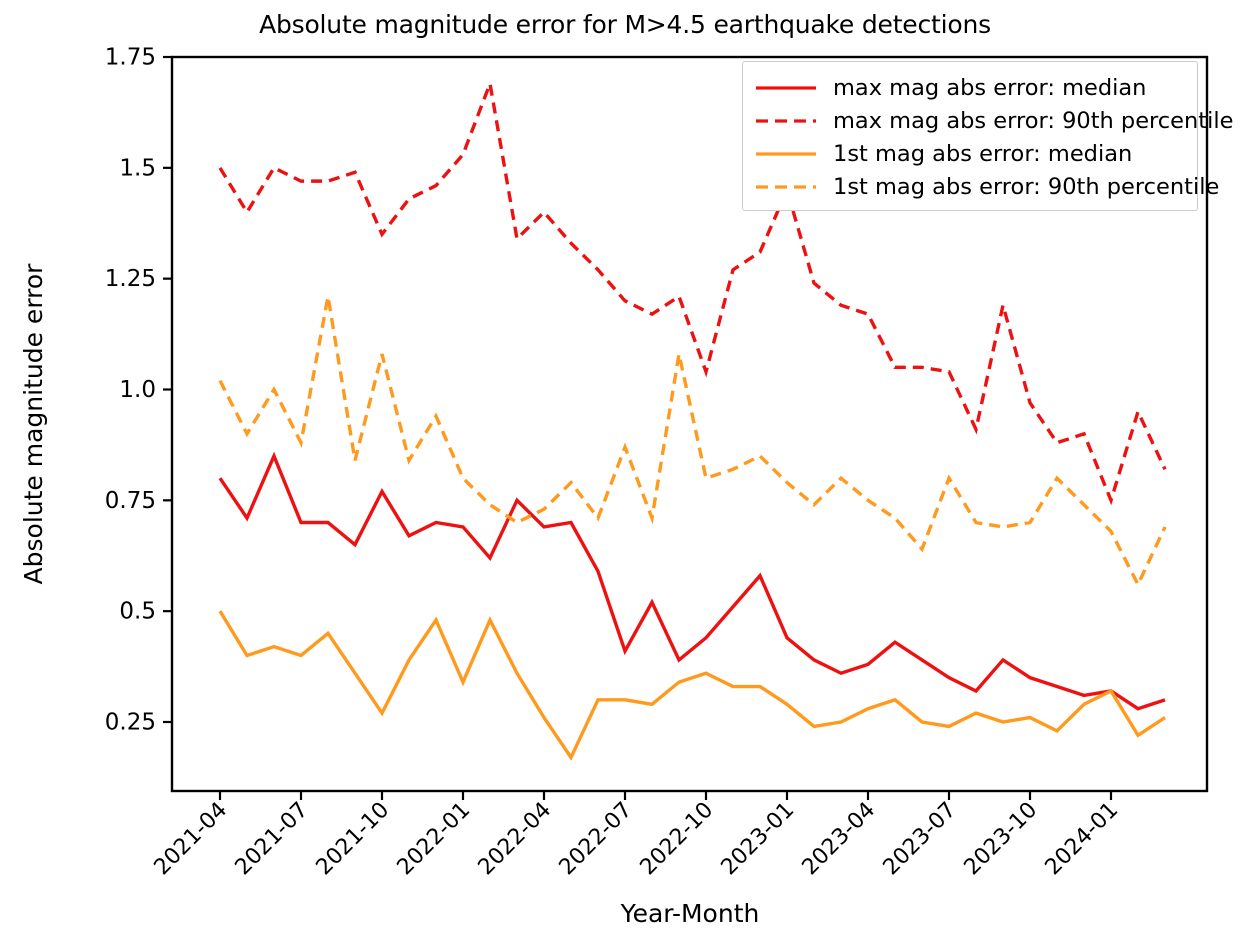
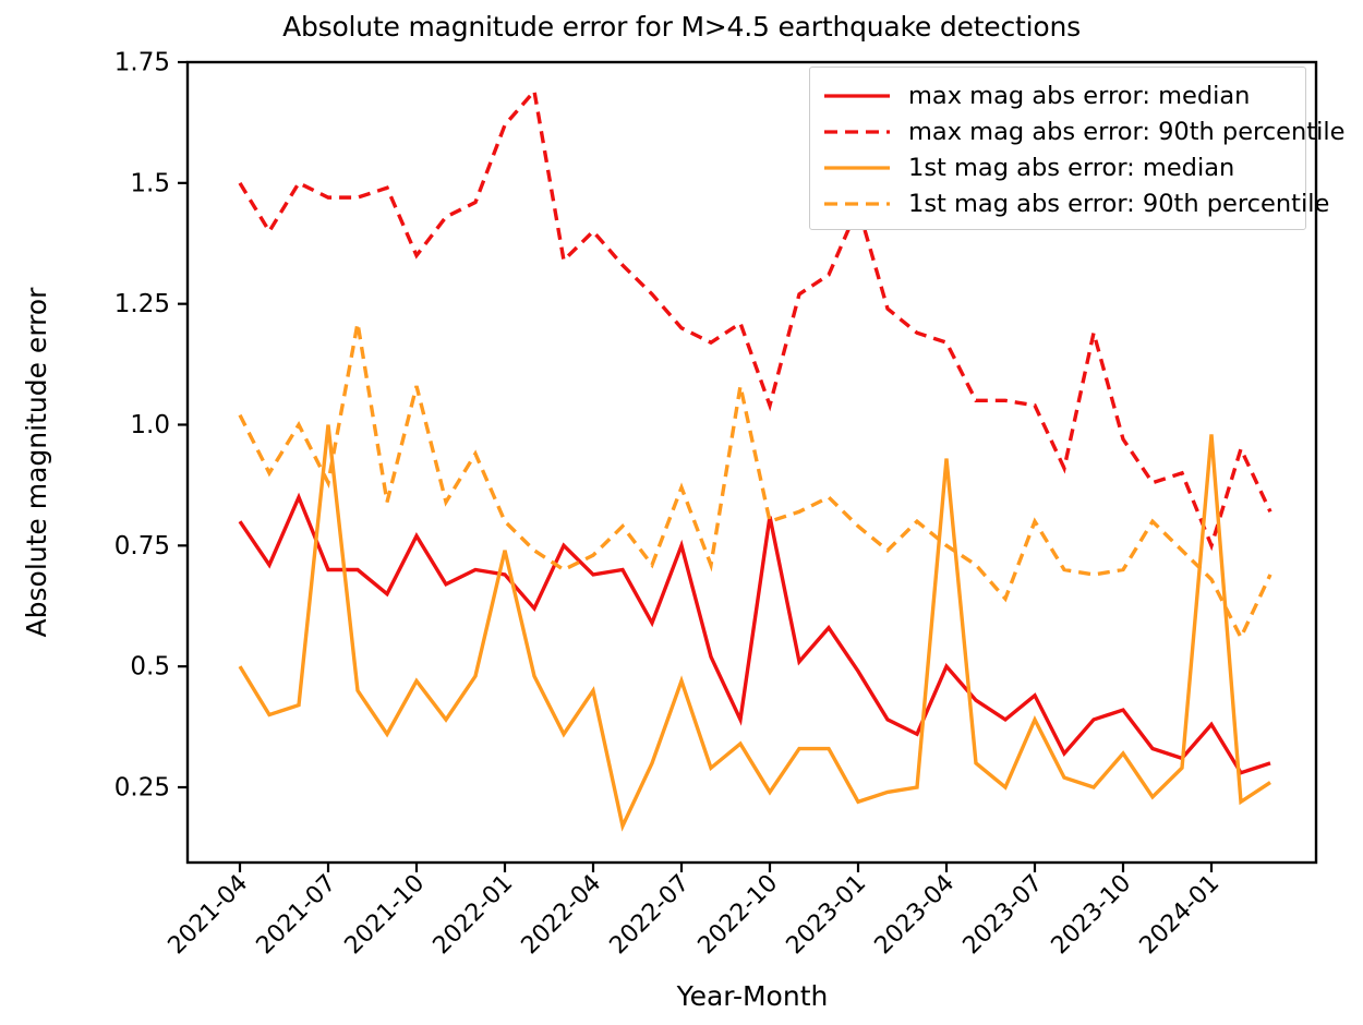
1st mag abs error: median/2021-07: 0.40 -> 1.00
1st mag abs error: median/2021-10: 0.27 -> 0.47
max mag abs error: 90th percentile/2022-01: 1.53 -> 1.62
1st mag abs error: median/2022-01: 0.34 -> 0.74
1st mag abs error: median/2022-04: 0.26 -> 0.45
max mag abs error: median/2022-07: 0.41 -> 0.75
1st mag abs error: median/2022-07: 0.30 -> 0.47
max mag abs error: median/2022-10: 0.44 -> 0.81
1st mag abs error: median/2022-10: 0.36 -> 0.24
max mag abs error: median/2023-01: 0.44 -> 0.49
1st mag abs error: median/2023-01: 0.29 -> 0.22
max mag abs error: median/2023-04: 0.38 -> 0.50
1st mag abs error: median/2023-04: 0.28 -> 0.93
max mag abs error: median/2023-07: 0.35 -> 0.44
1st mag abs error: median/2023-07: 0.24 -> 0.39
max mag abs error: median/2023-10: 0.35 -> 0.41
1st mag abs error: median/2023-10: 0.26 -> 0.32
max mag abs error: median/2024-01: 0.32 -> 0.38
1st mag abs error: median/2024-01: 0.32 -> 0.98
